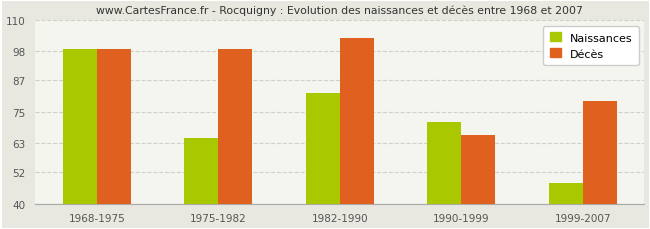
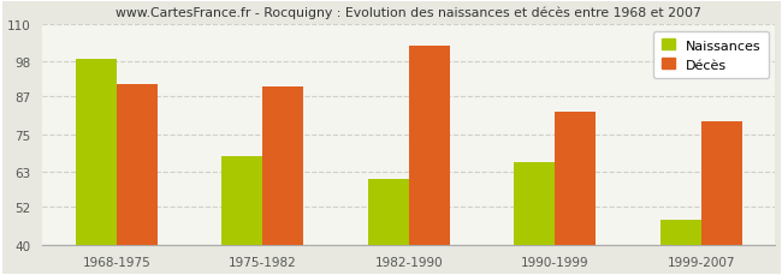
Décès/1968-1975: 99 -> 91
Naissances/1975-1982: 65 -> 68
Décès/1975-1982: 99 -> 90
Naissances/1982-1990: 82 -> 61
Naissances/1990-1999: 71 -> 66
Décès/1990-1999: 66 -> 82
